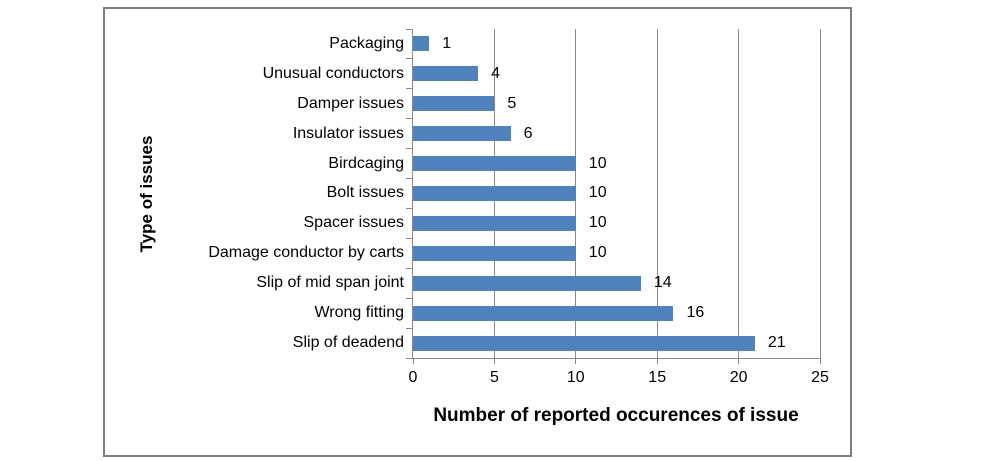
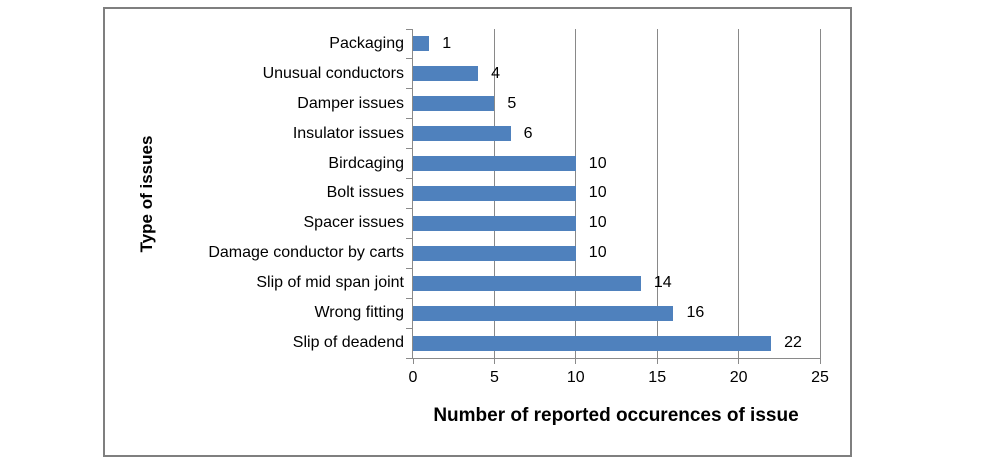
Slip of deadend: 21 -> 22
